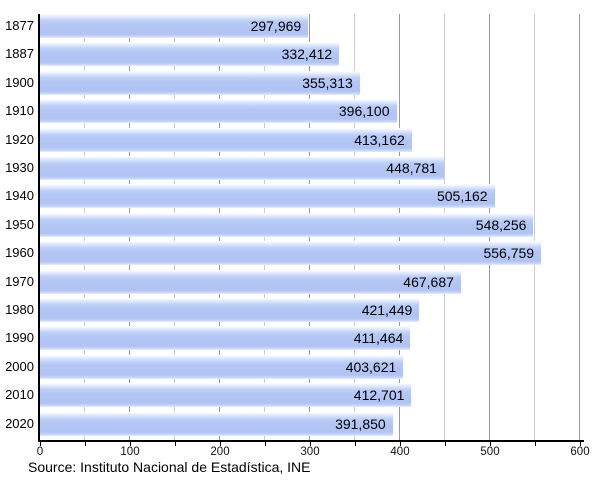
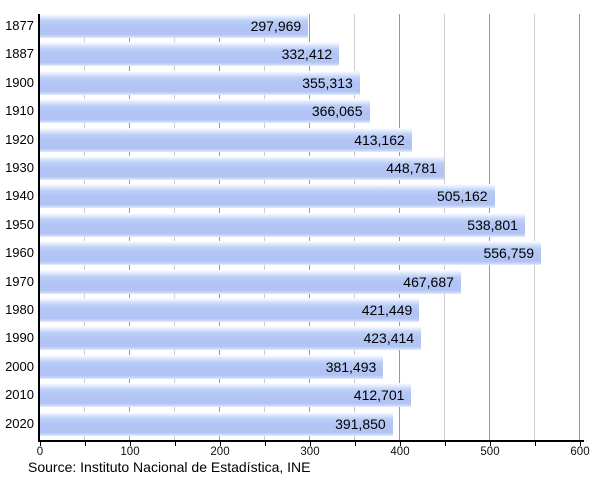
1910: 396,100 -> 366,065
1950: 548,256 -> 538,801
1990: 411,464 -> 423,414
2000: 403,621 -> 381,493
